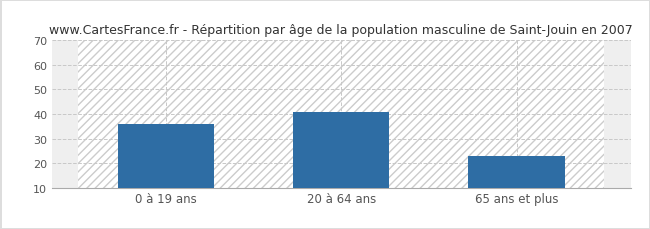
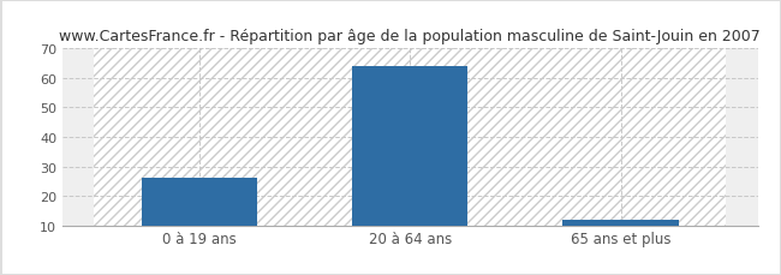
0 à 19 ans: 36 -> 26
20 à 64 ans: 41 -> 64
65 ans et plus: 23 -> 12
